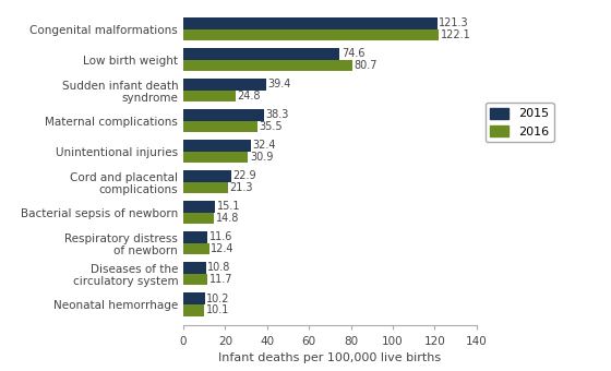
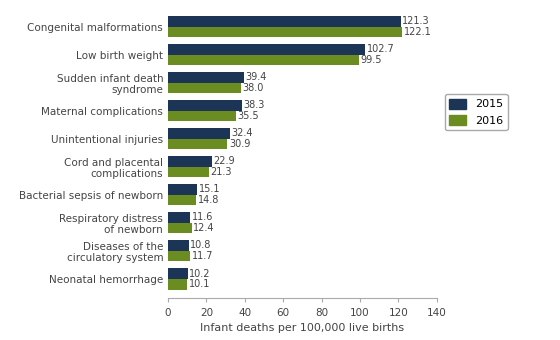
2015/Low birth weight: 74.6 -> 102.7
2016/Low birth weight: 80.7 -> 99.5
2016/Sudden infant death syndrome: 24.8 -> 38.0
